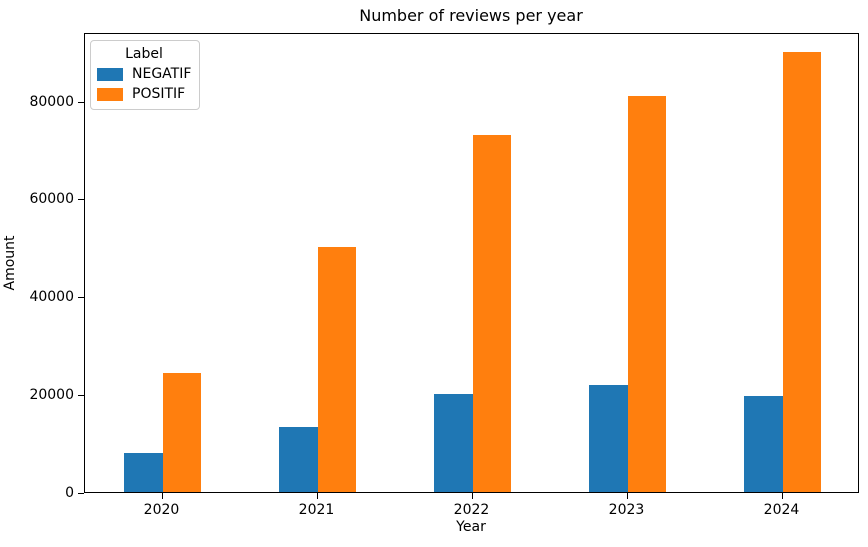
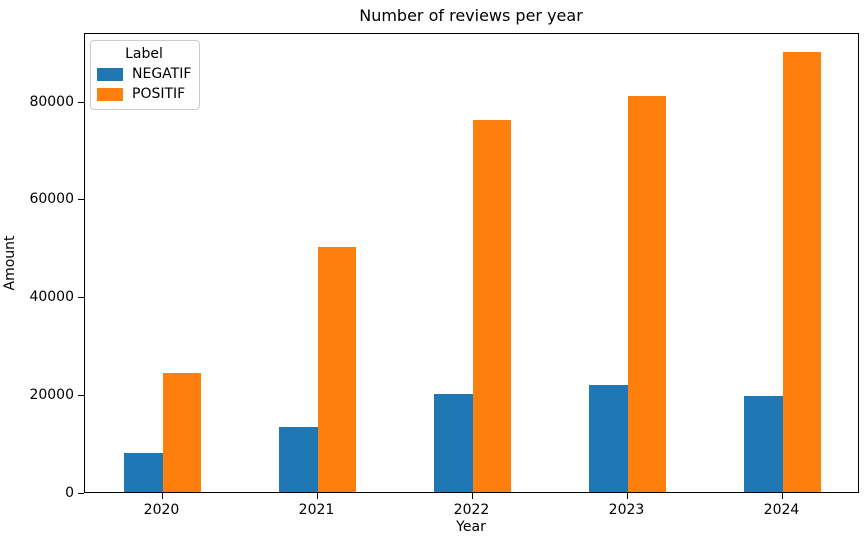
POSITIF/2022: 73000 -> 76000
